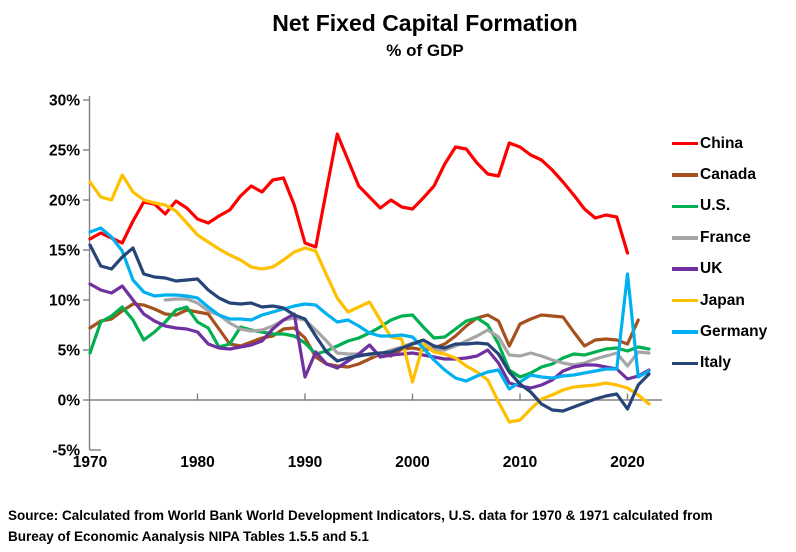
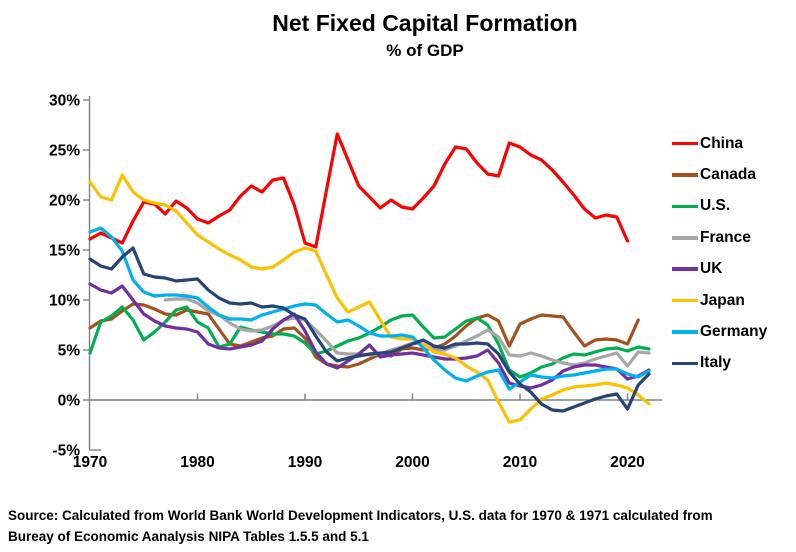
Italy/1970: 15.5% -> 14.1%
UK/1990: 2.3% -> 6.9%
Japan/2000: 1.8% -> 6.1%
China/2020: 14.7% -> 15.9%
Germany/2020: 12.6% -> 2.6%
